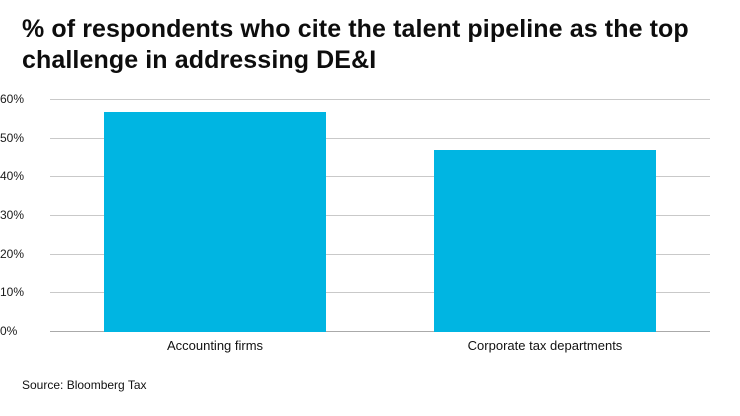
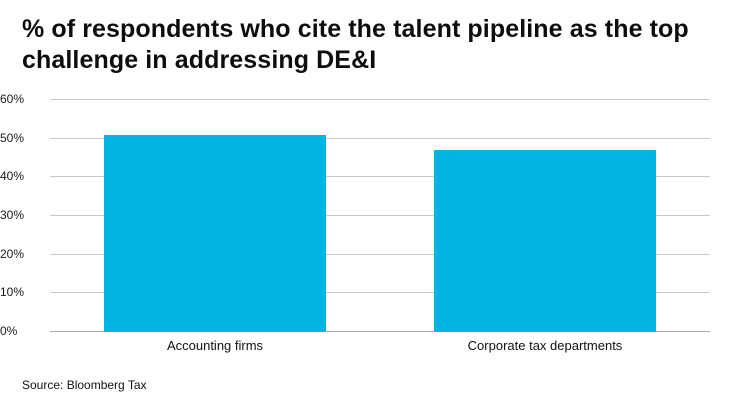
Accounting firms: 57% -> 51%
